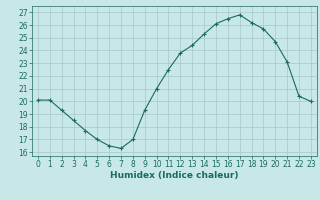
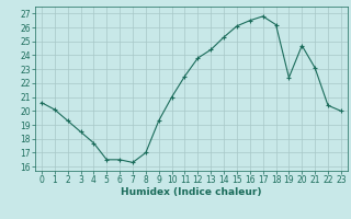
0: 20.1 -> 20.6
5: 17.0 -> 16.5
19: 25.7 -> 22.4
